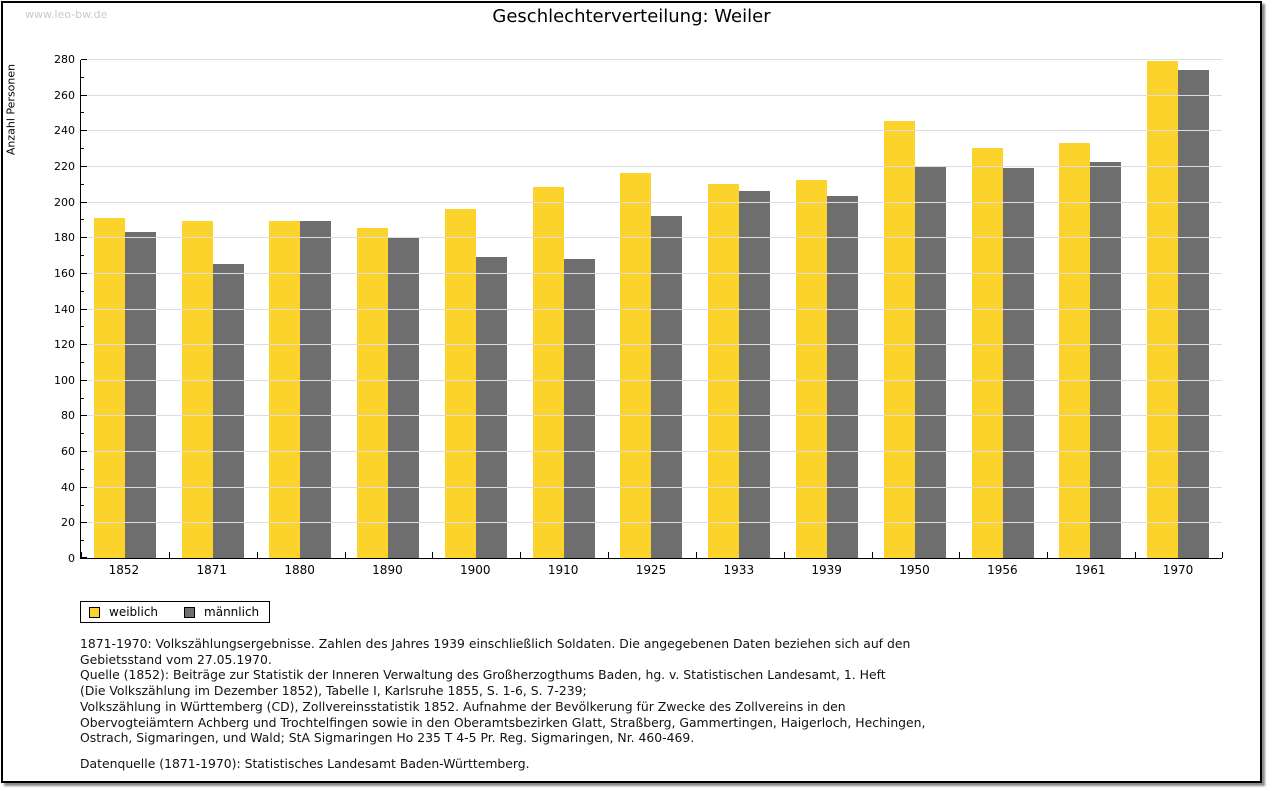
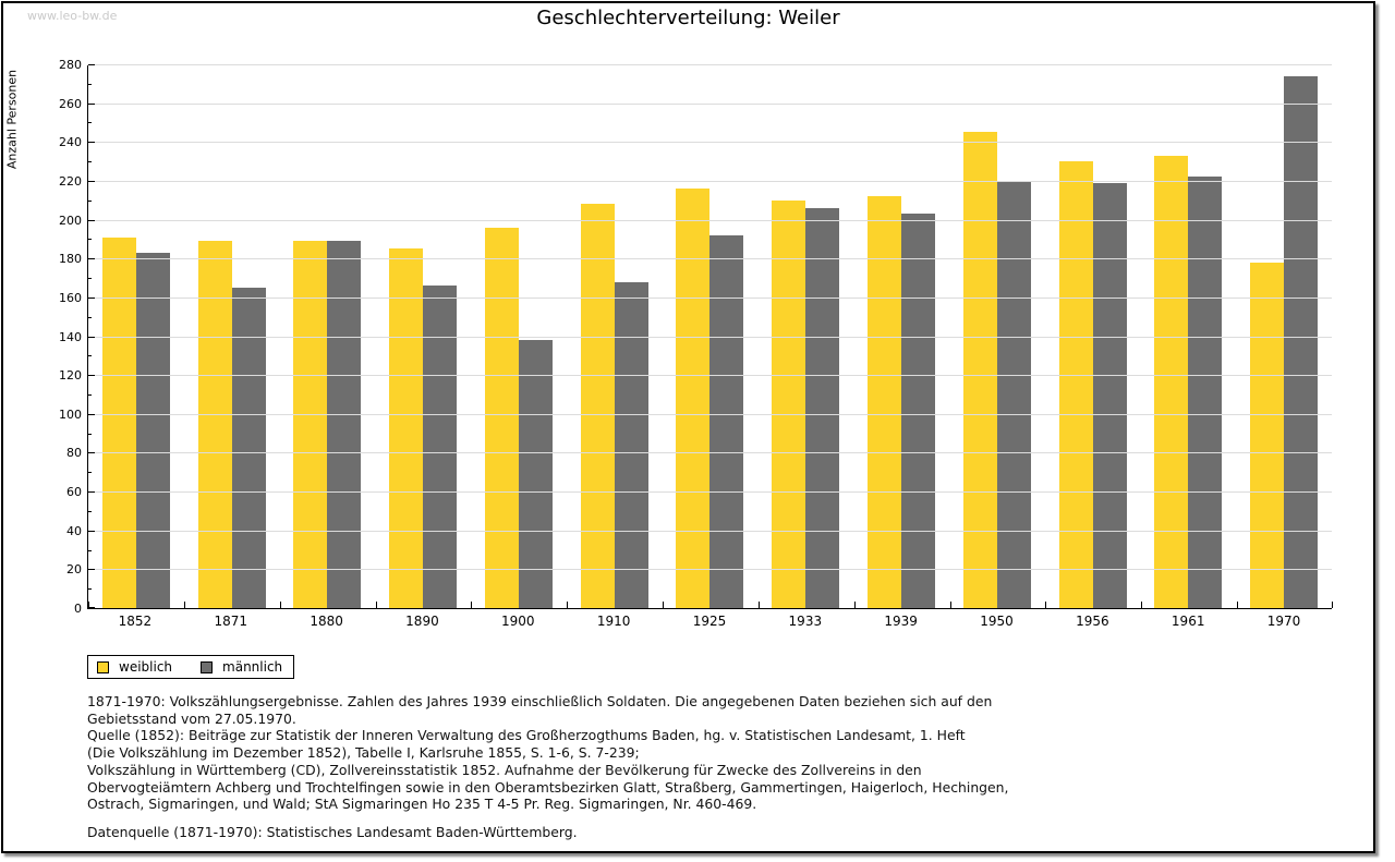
männlich/1890: 180 -> 166
männlich/1900: 169 -> 138
weiblich/1970: 279 -> 178
